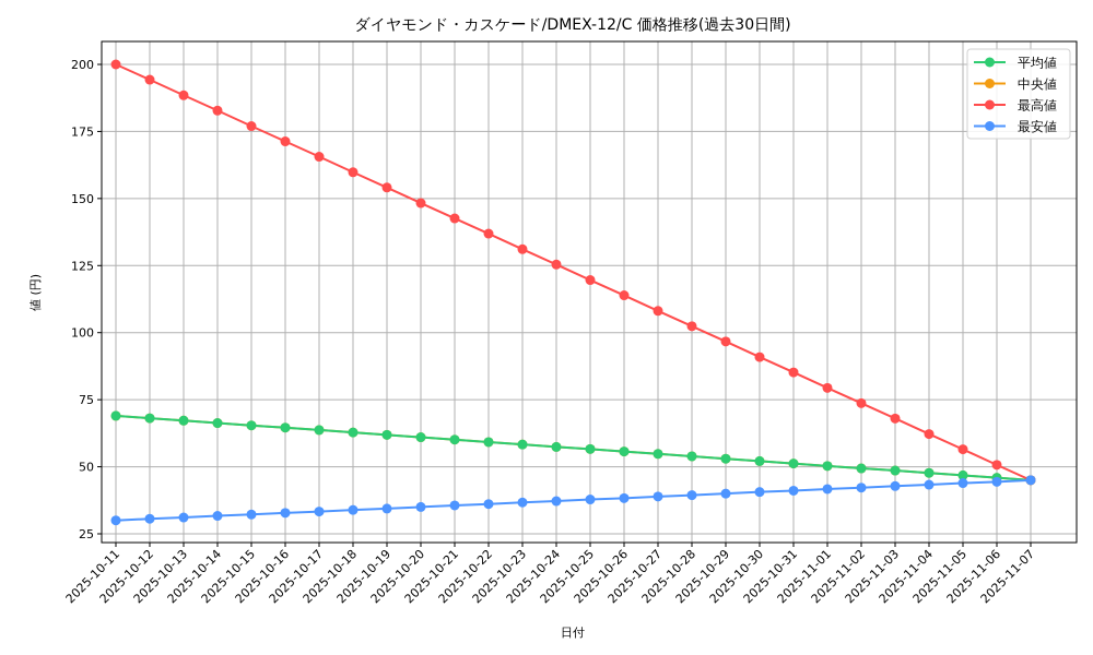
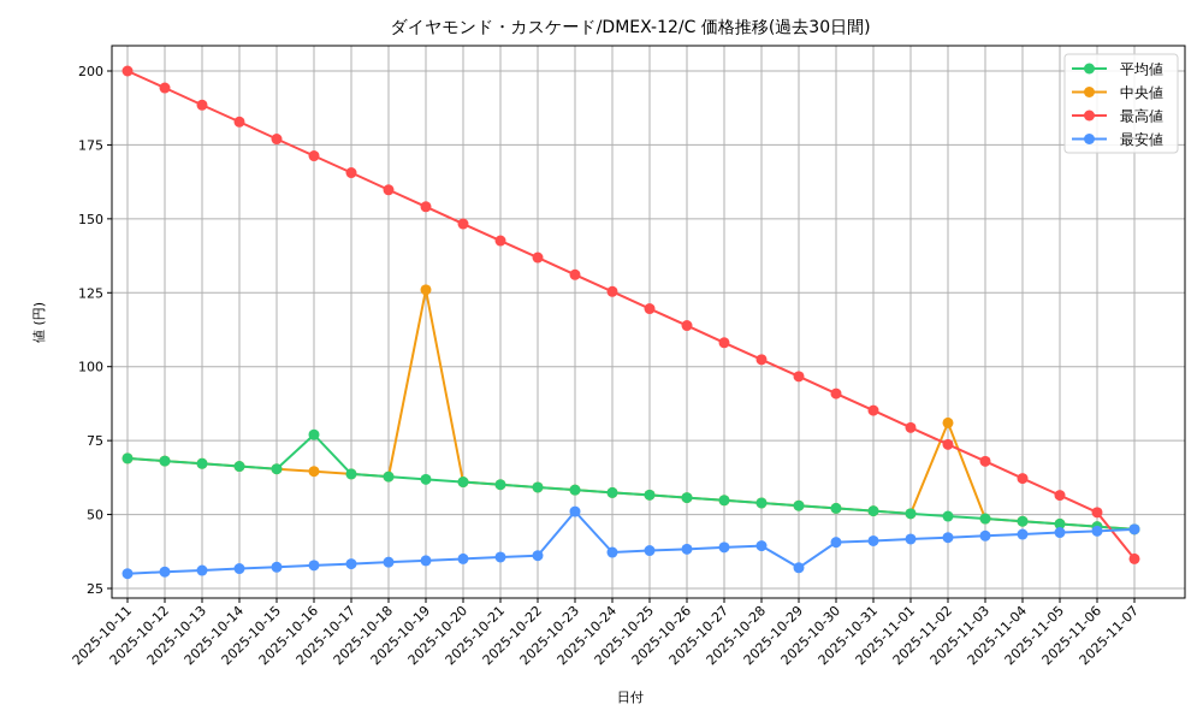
平均値/2025-10-16: 65 -> 77
中央値/2025-10-19: 62 -> 126
最安値/2025-10-23: 37 -> 51
最安値/2025-10-29: 40 -> 32
中央値/2025-11-02: 49 -> 81
最高値/2025-11-07: 45 -> 35
